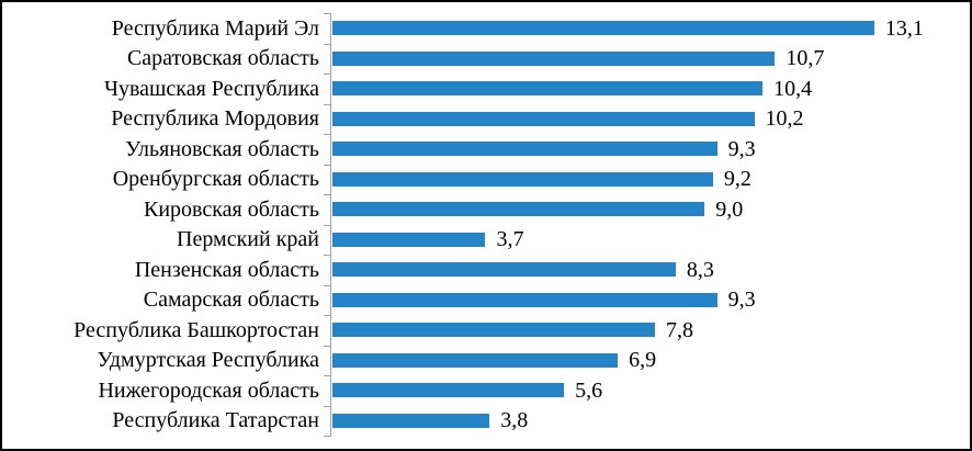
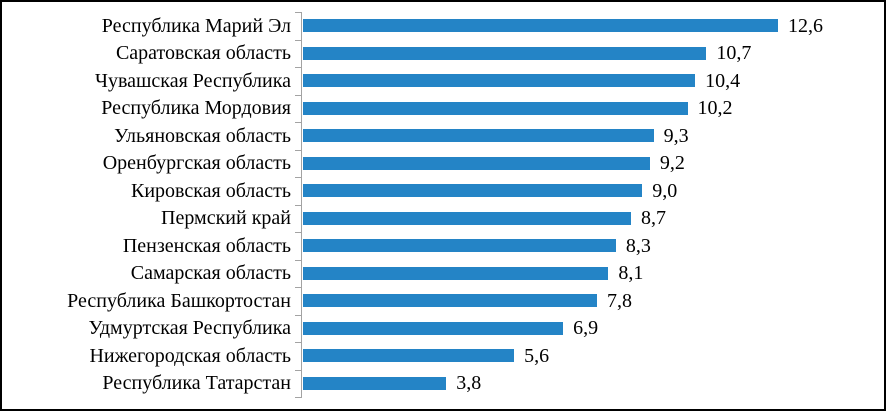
Республика Марий Эл: 13,1 -> 12,6
Пермский край: 3,7 -> 8,7
Самарская область: 9,3 -> 8,1
